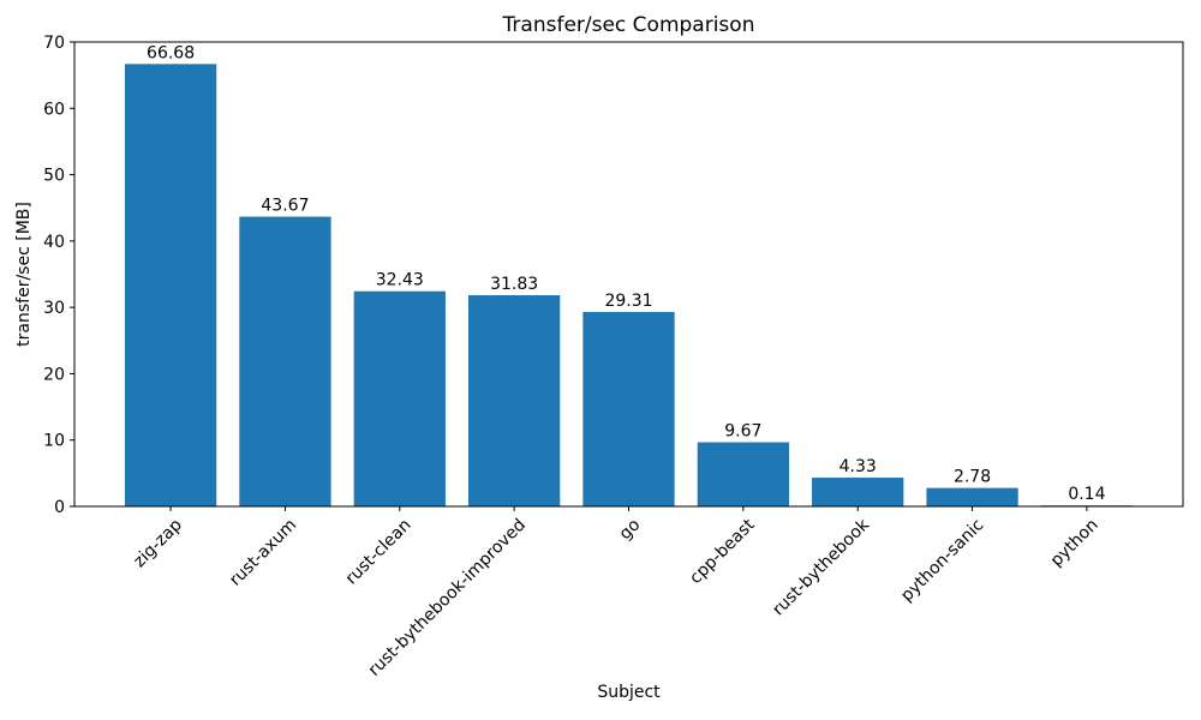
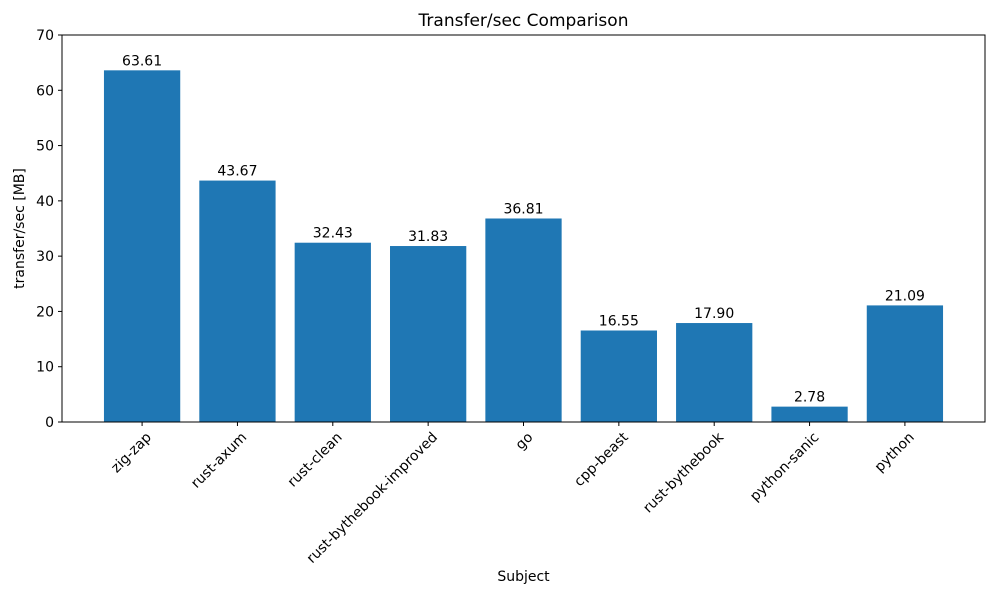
zig-zap: 66.68 -> 63.61
go: 29.31 -> 36.81
cpp-beast: 9.67 -> 16.55
rust-bythebook: 4.33 -> 17.90
python: 0.14 -> 21.09
